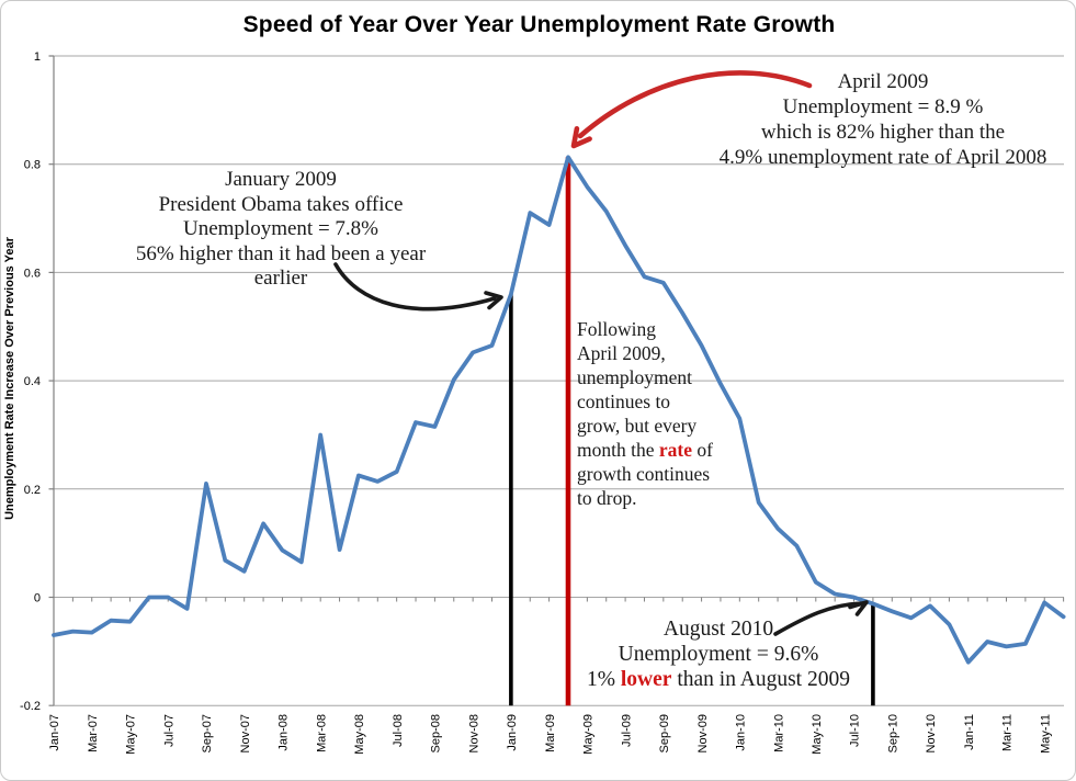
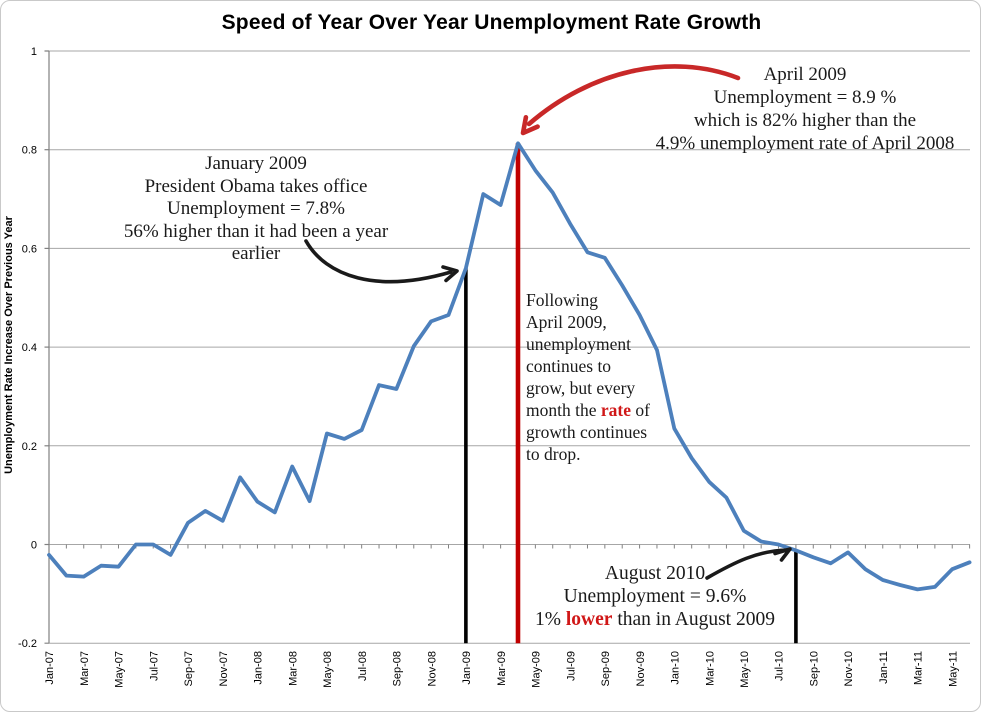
Jan-07: -0.07 -> -0.02
Sep-07: 0.21 -> 0.04
Mar-08: 0.30 -> 0.16
Jan-10: 0.33 -> 0.23
Jan-11: -0.12 -> -0.07
May-11: -0.01 -> -0.05
